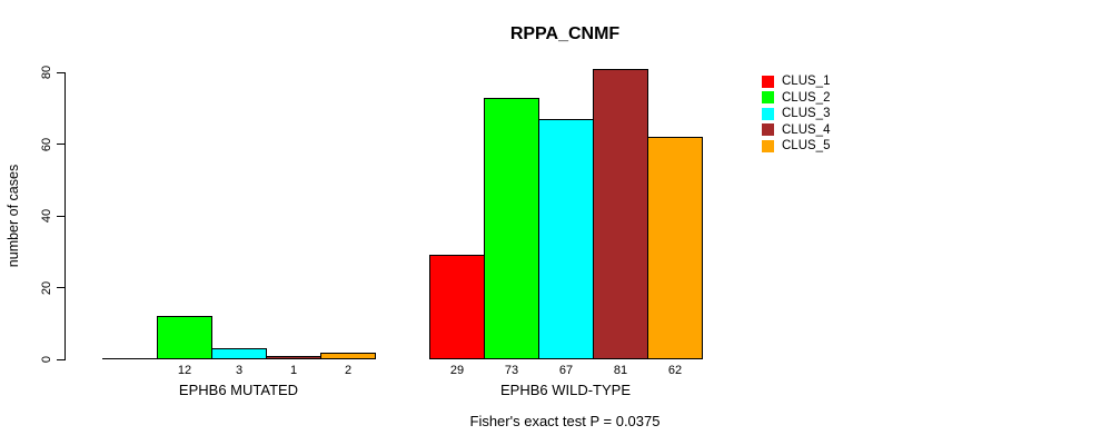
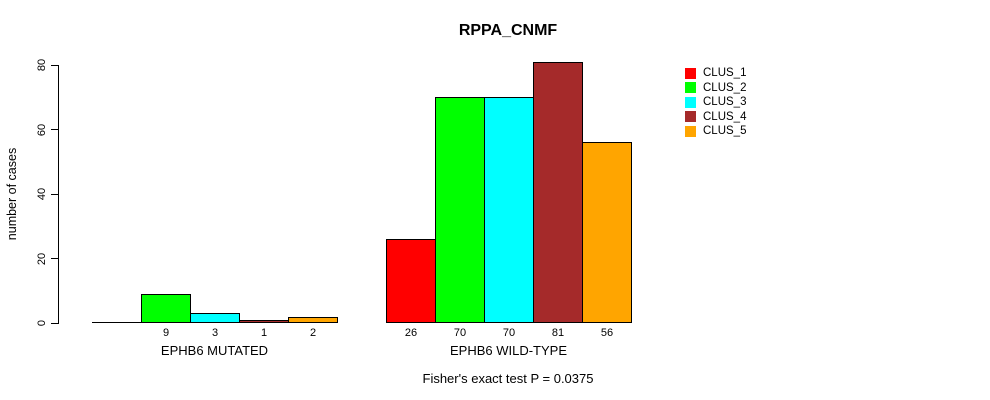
CLUS_2/EPHB6 MUTATED: 12 -> 9
CLUS_1/EPHB6 WILD-TYPE: 29 -> 26
CLUS_2/EPHB6 WILD-TYPE: 73 -> 70
CLUS_3/EPHB6 WILD-TYPE: 67 -> 70
CLUS_5/EPHB6 WILD-TYPE: 62 -> 56
